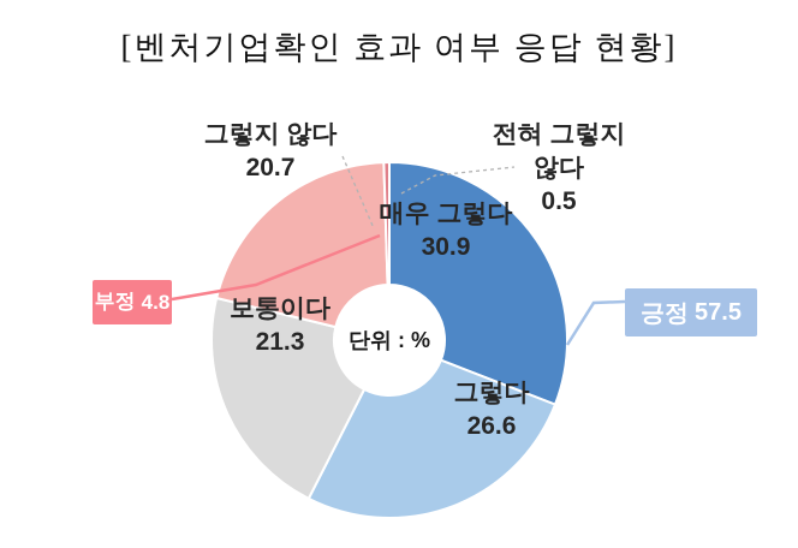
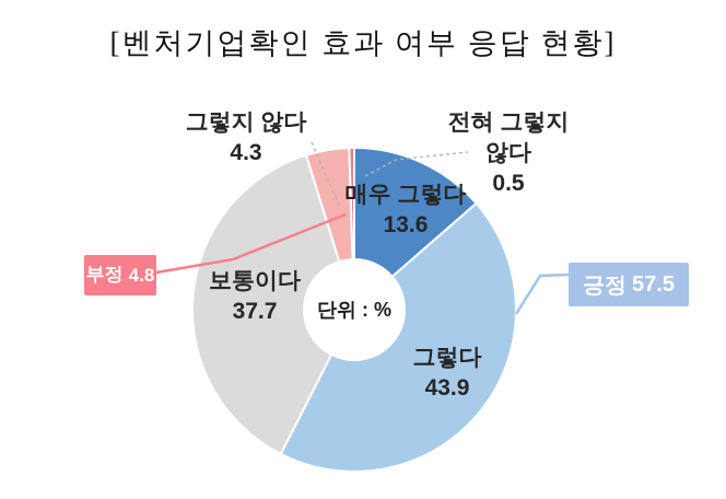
매우 그렇다: 30.9 -> 13.6
그렇다: 26.6 -> 43.9
보통이다: 21.3 -> 37.7
그렇지 않다: 20.7 -> 4.3
